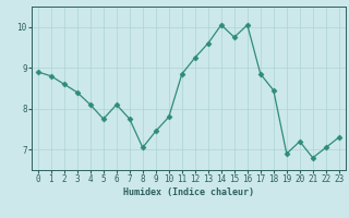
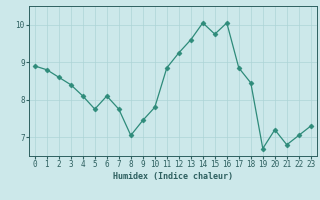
19: 6.90 -> 6.70
